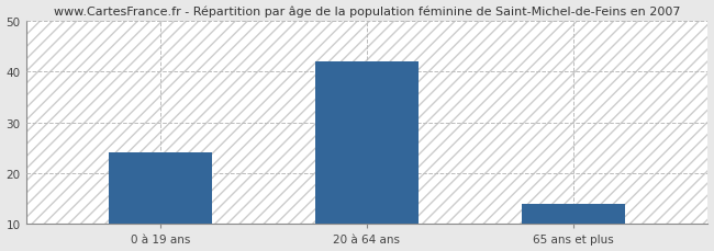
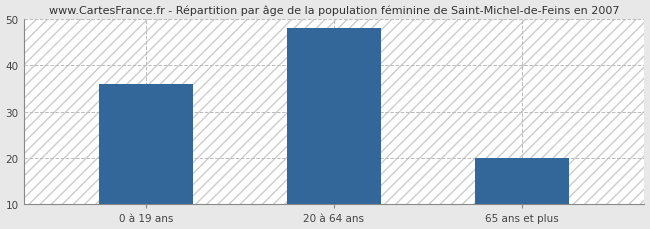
0 à 19 ans: 24 -> 36
20 à 64 ans: 42 -> 48
65 ans et plus: 14 -> 20
